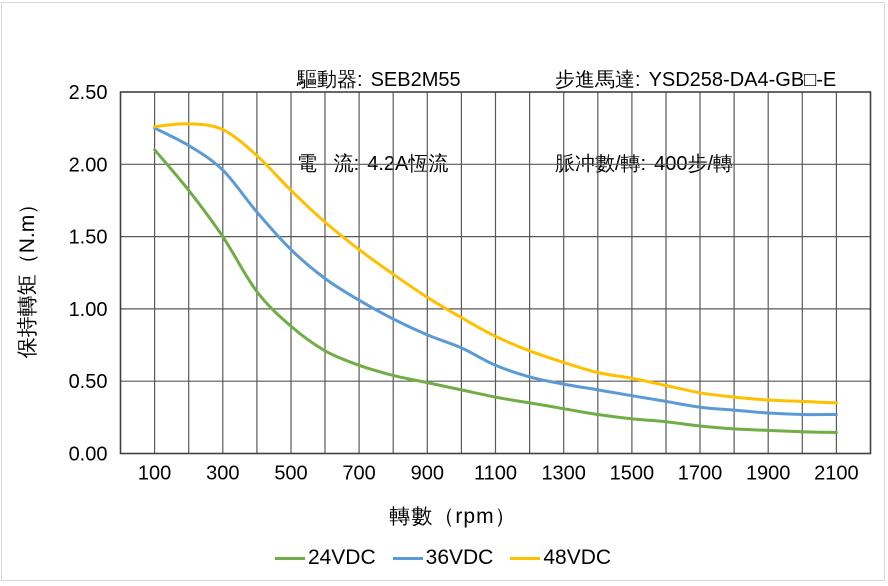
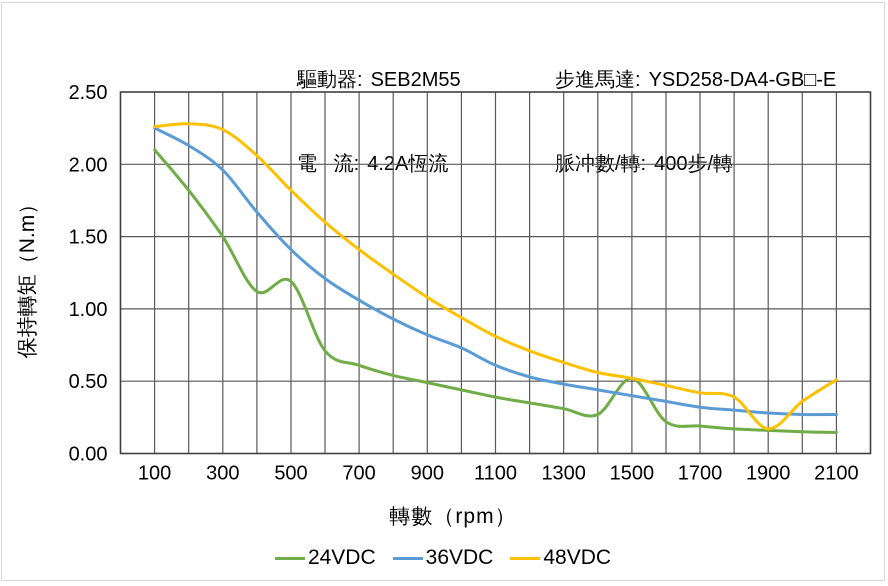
24VDC/500: 0.88 -> 1.19
24VDC/1500: 0.24 -> 0.52
48VDC/1900: 0.37 -> 0.17
48VDC/2100: 0.35 -> 0.51
